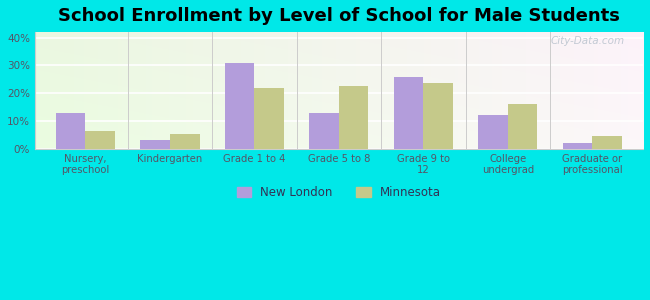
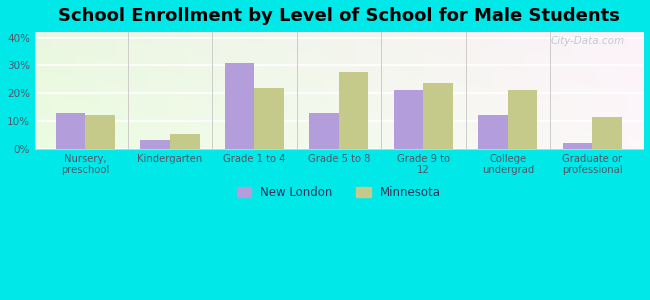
Minnesota/Nursery, preschool: 6.5% -> 12.0%
Minnesota/Grade 5 to 8: 22.5% -> 27.5%
New London/Grade 9 to 12: 26% -> 21%
Minnesota/College undergrad: 16.0% -> 21.0%
Minnesota/Graduate or professional: 4.5% -> 11.5%
